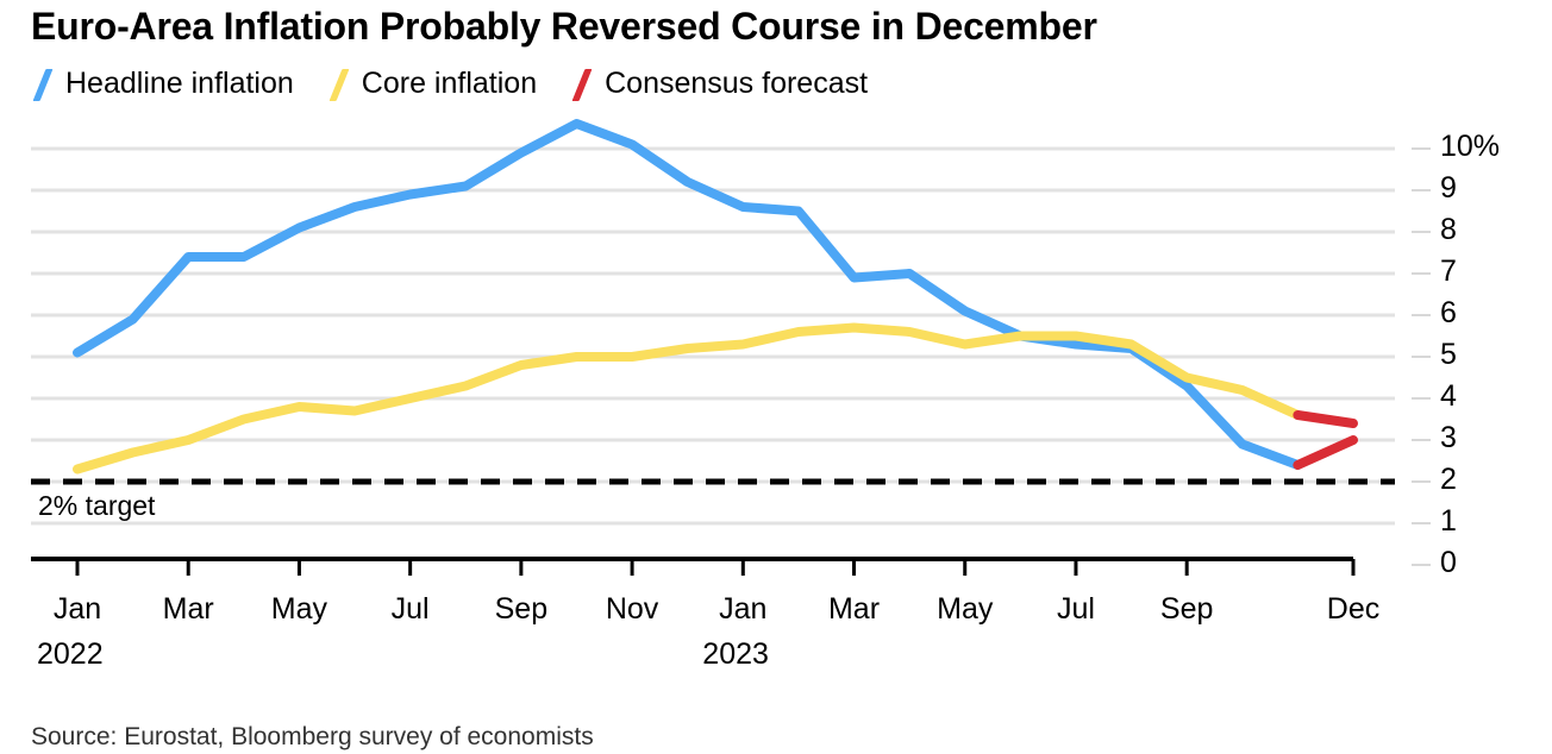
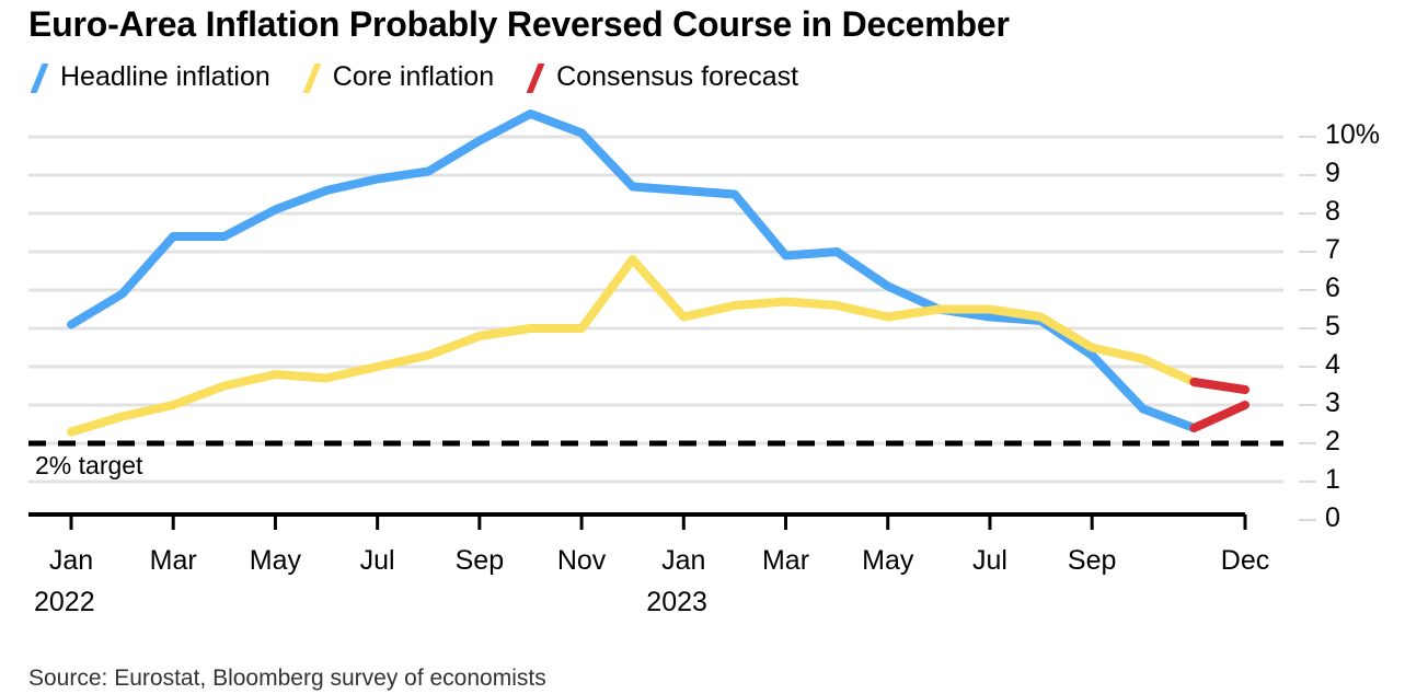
Headline inflation/Dec 2022: 9.2% -> 8.7%
Core inflation/Dec 2022: 5.2% -> 6.8%
